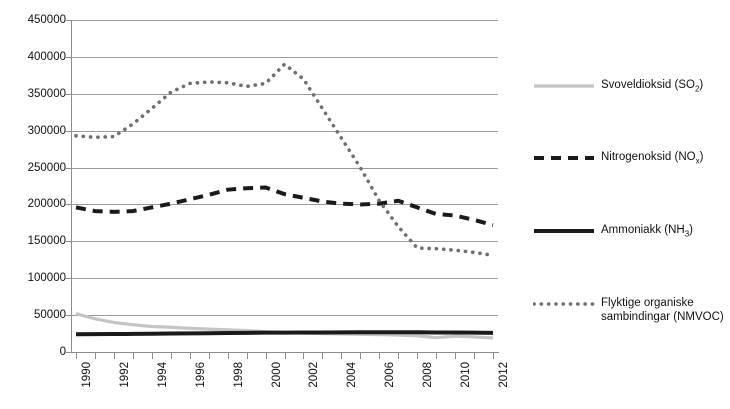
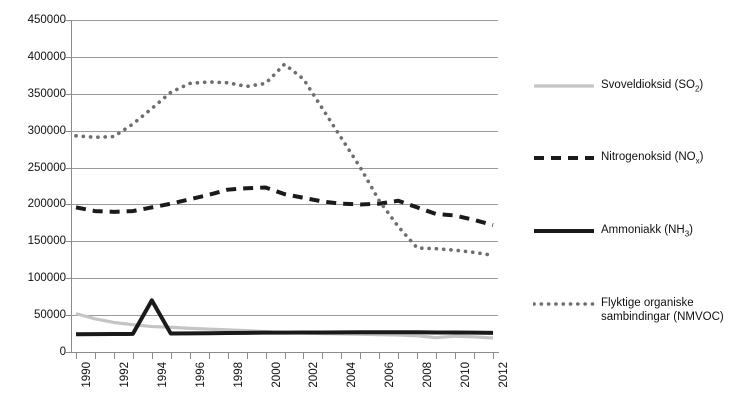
Ammoniakk (NH3)/1994: 20000 -> 70000
